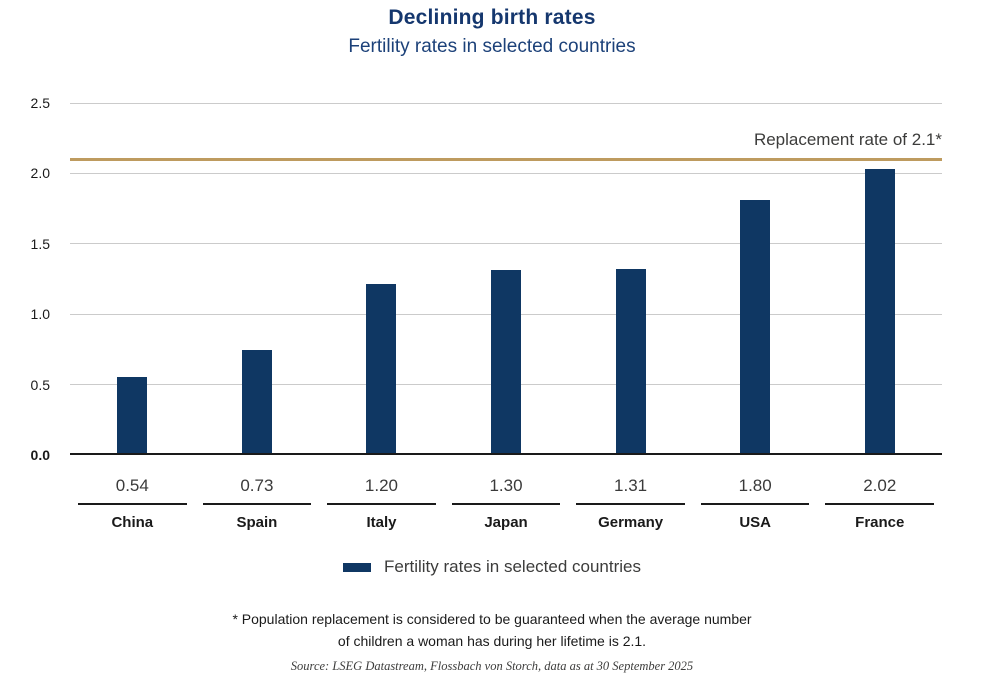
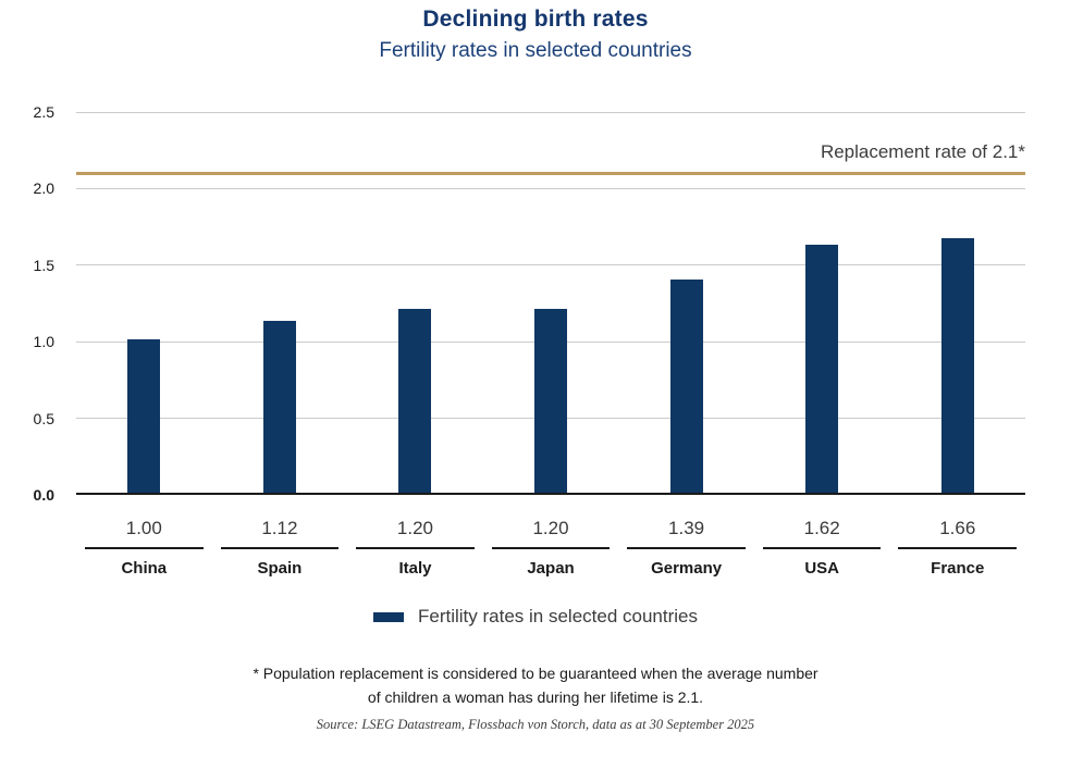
China: 0.54 -> 1.00
Spain: 0.73 -> 1.12
Japan: 1.30 -> 1.20
Germany: 1.31 -> 1.39
USA: 1.80 -> 1.62
France: 2.02 -> 1.66
